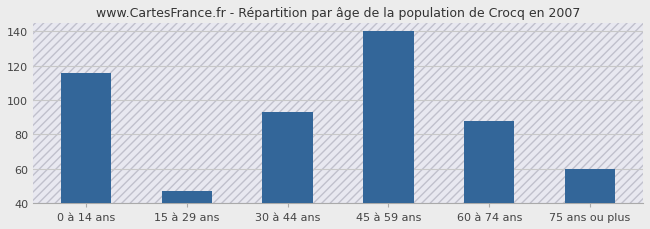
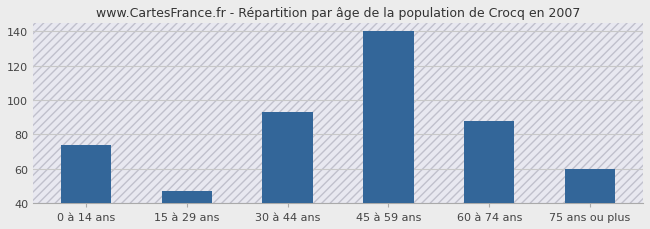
0 à 14 ans: 116 -> 74
